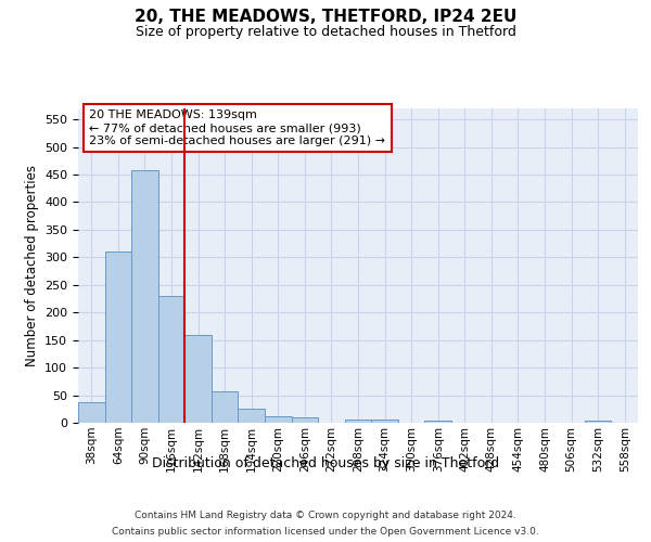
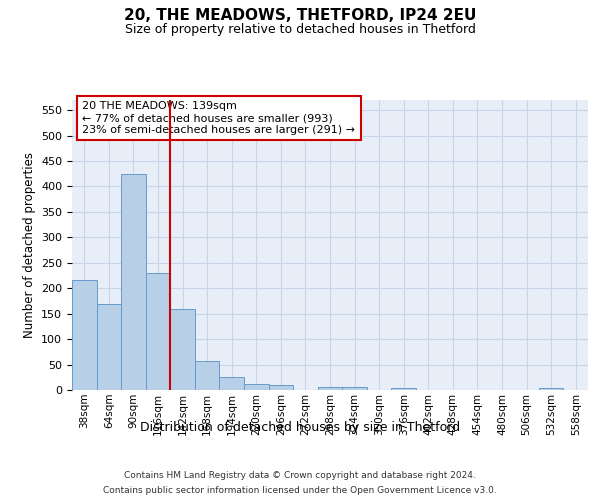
38sqm: 38 -> 216
64sqm: 311 -> 170
90sqm: 457 -> 424
